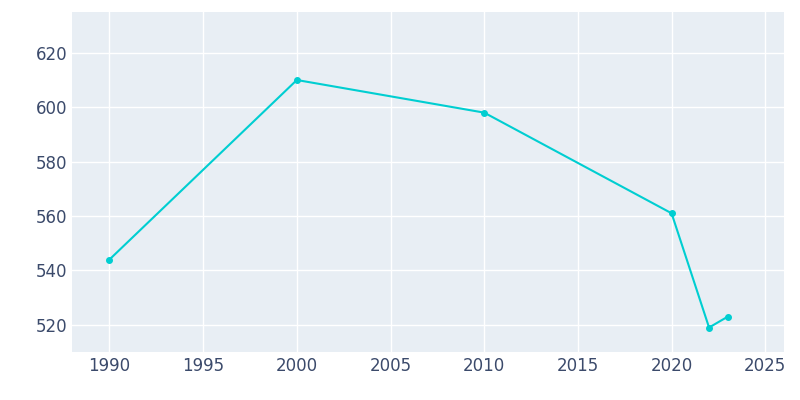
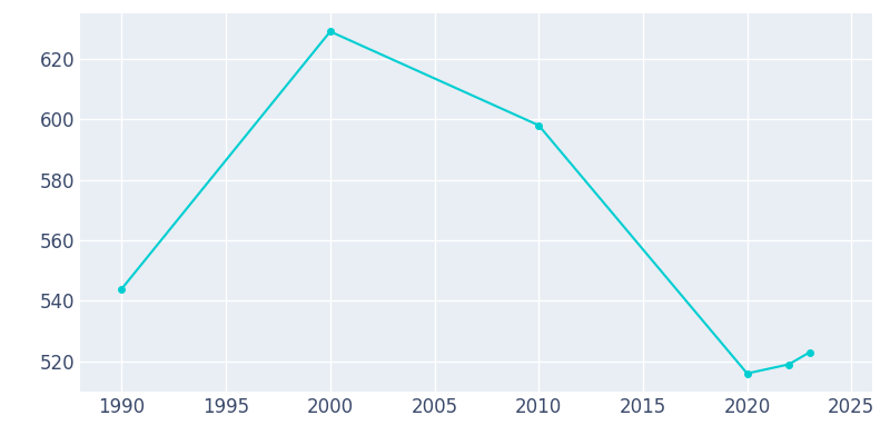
2000: 610 -> 629
2020: 561 -> 516
